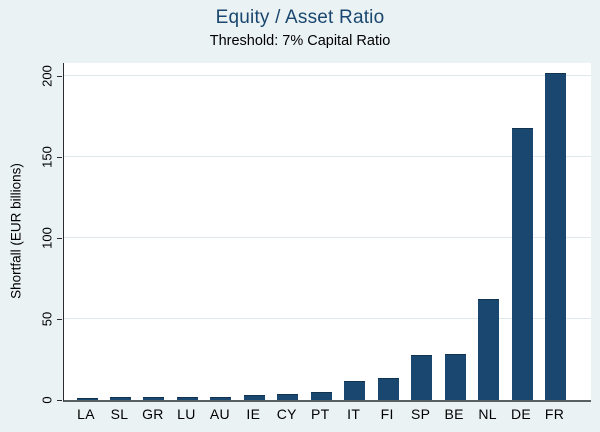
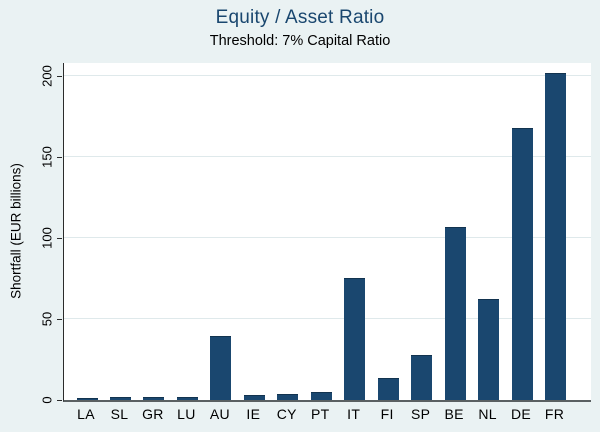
AU: 2 -> 39
IT: 11 -> 75
BE: 28 -> 106
